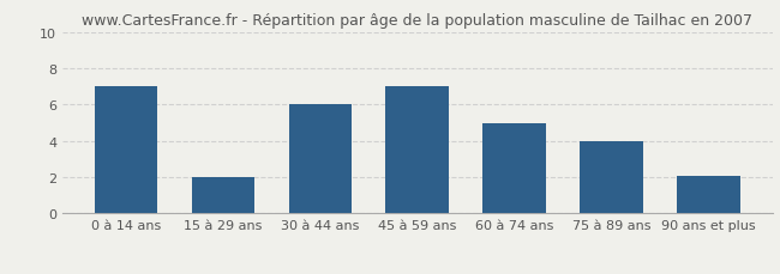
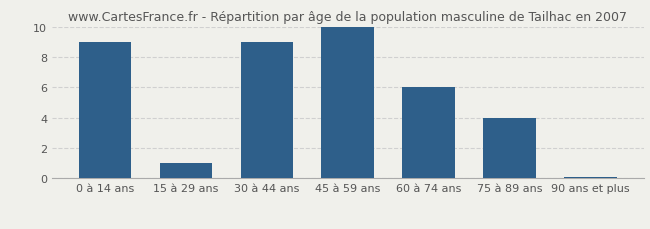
0 à 14 ans: 7.0 -> 9.0
15 à 29 ans: 2.0 -> 1.0
30 à 44 ans: 6.0 -> 9.0
45 à 59 ans: 7.0 -> 10.0
60 à 74 ans: 5.0 -> 6.0
90 ans et plus: 2.1 -> 0.1
